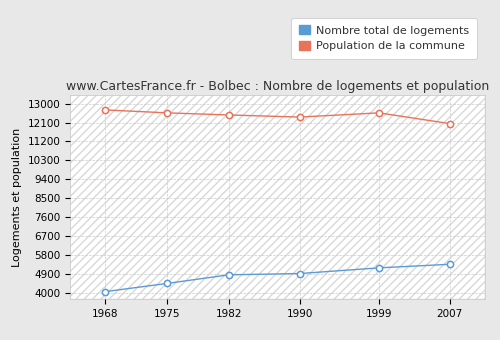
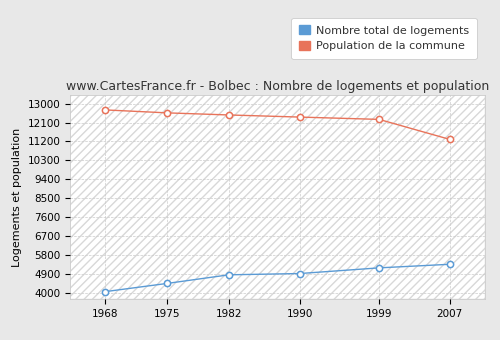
Population de la commune/1999: 12560 -> 12250
Population de la commune/2007: 12050 -> 11300
